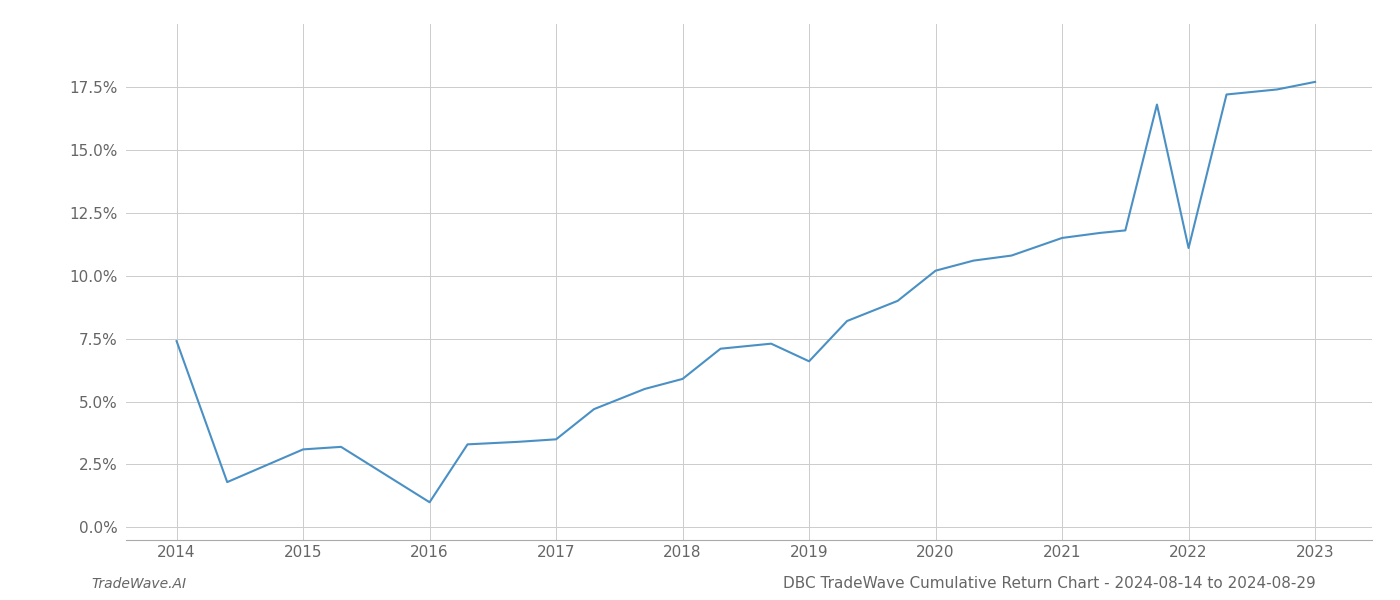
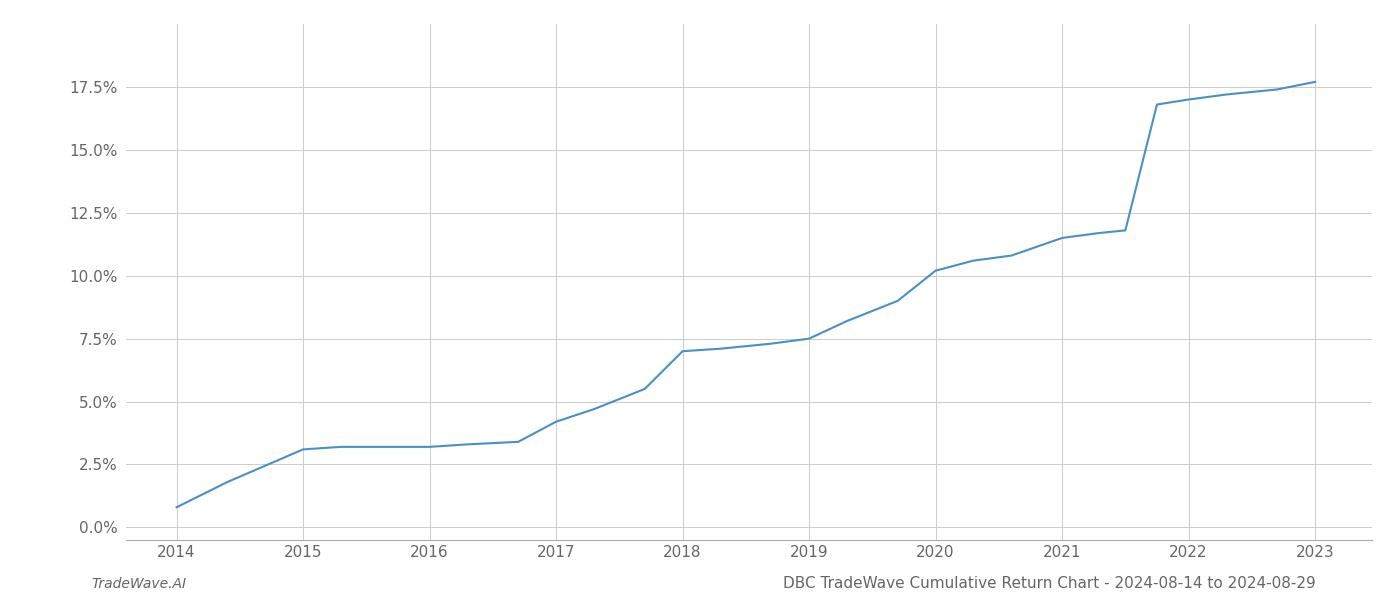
2014: 7.4% -> 0.8%
2016: 1.0% -> 3.2%
2017: 3.5% -> 4.2%
2018: 5.9% -> 7.0%
2019: 6.6% -> 7.5%
2022: 11.1% -> 17.0%
